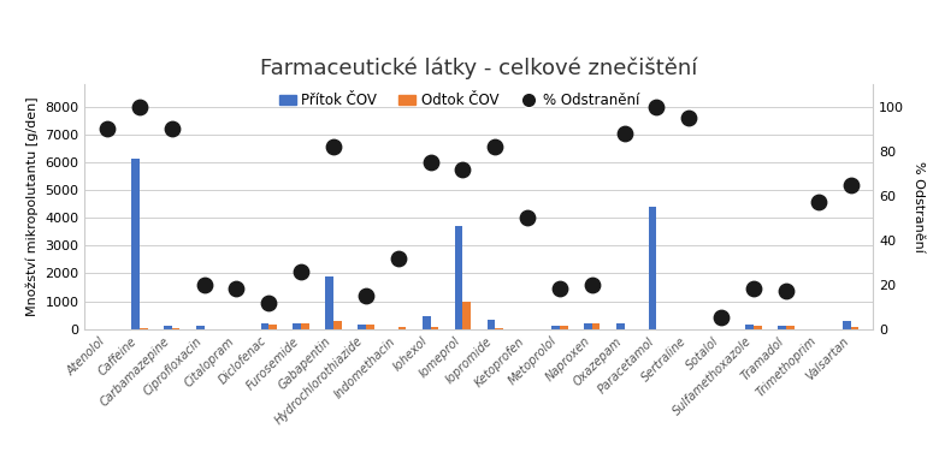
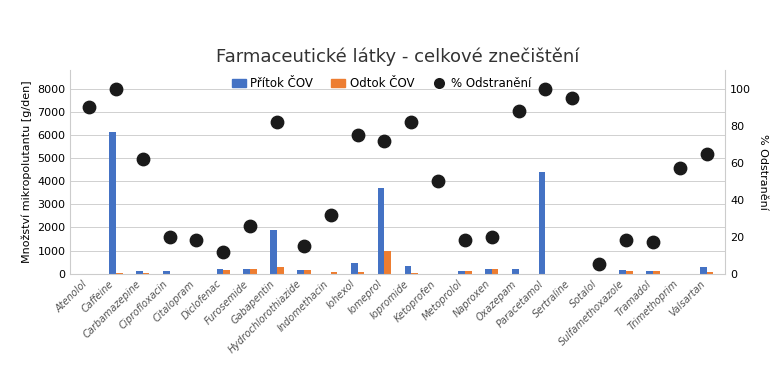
% Odstranění/Carbamazepine: 90 -> 62
